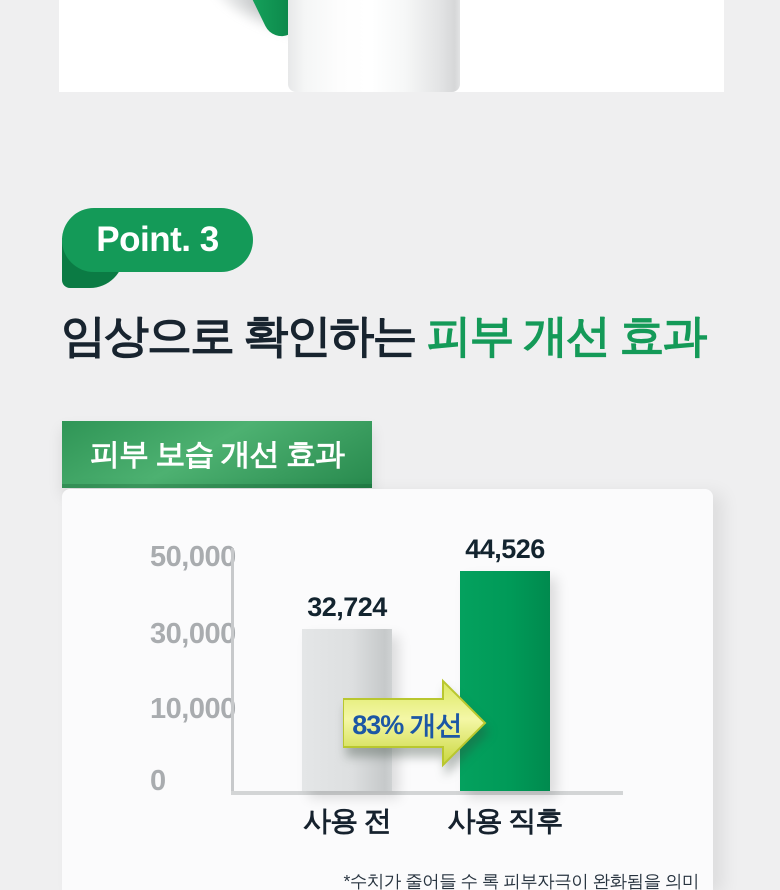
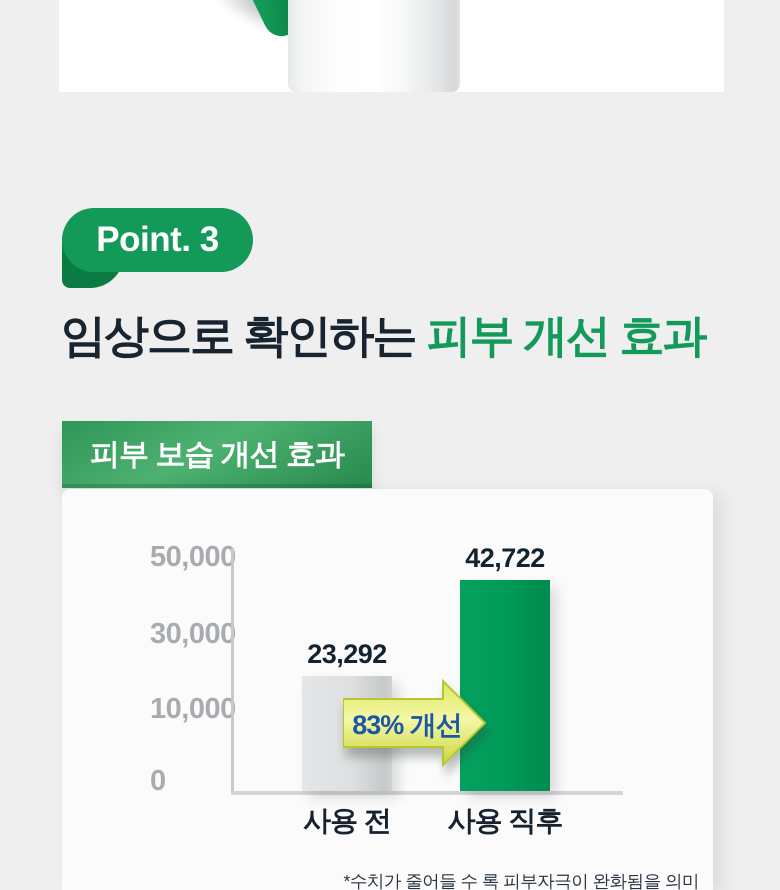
사용 전: 32,724 -> 23,292
사용 직후: 44,526 -> 42,722
